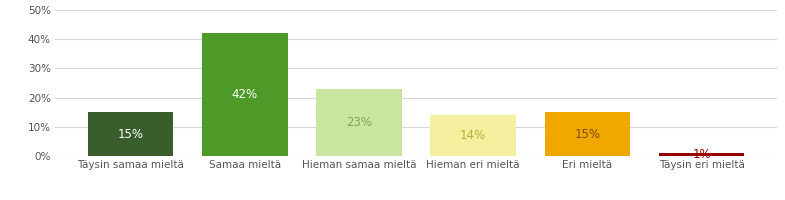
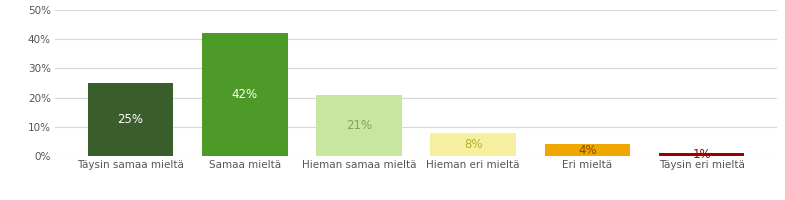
Täysin samaa mieltä: 15% -> 25%
Hieman samaa mieltä: 23% -> 21%
Hieman eri mieltä: 14% -> 8%
Eri mieltä: 15% -> 4%
